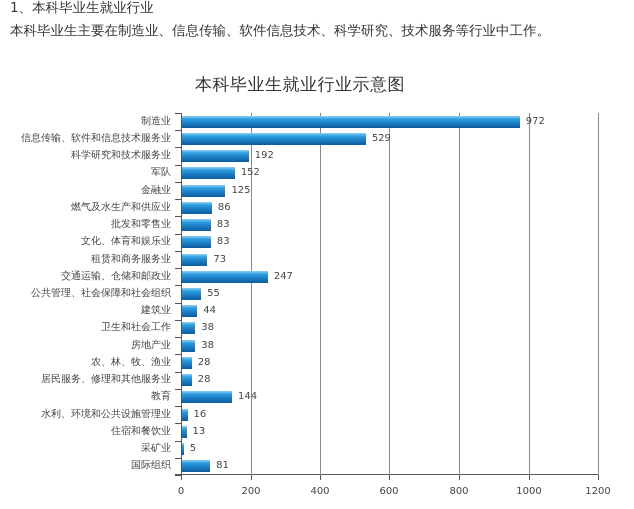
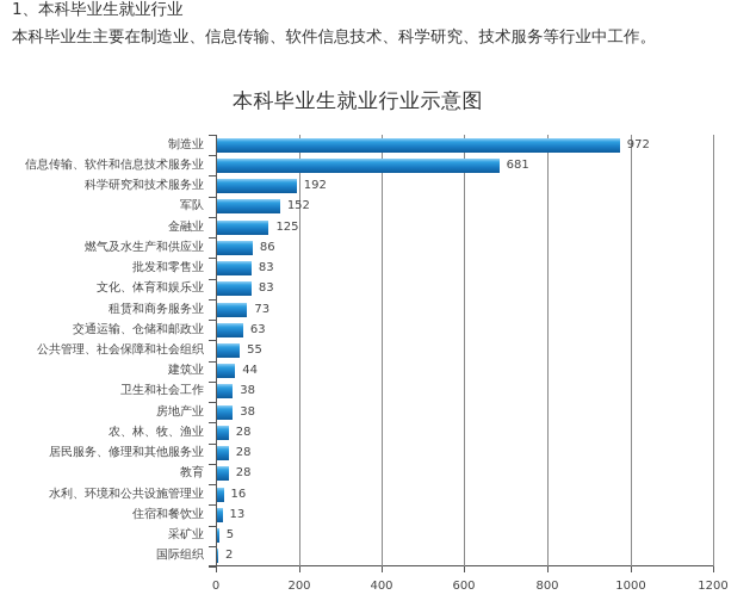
信息传输、软件和信息技术服务业: 529 -> 681
交通运输、仓储和邮政业: 247 -> 63
教育: 144 -> 28
国际组织: 81 -> 2
